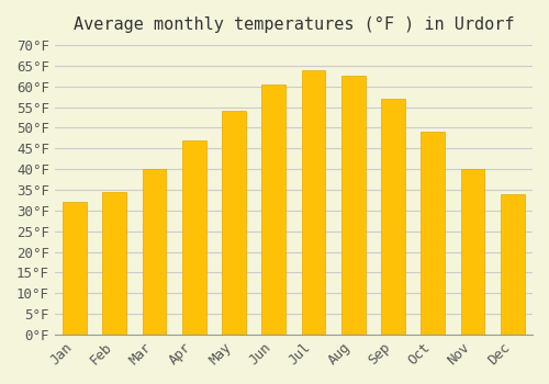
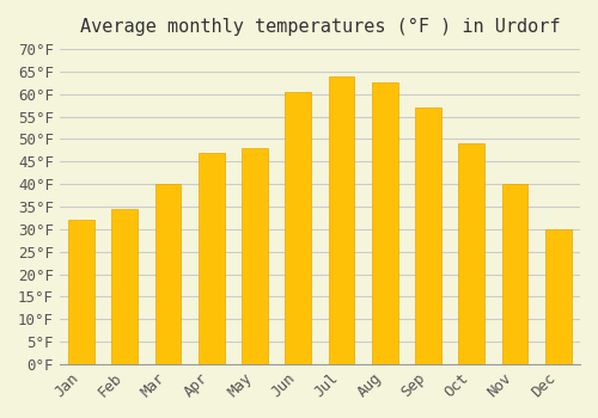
May: 54.0°F -> 48.0°F
Dec: 34.0°F -> 30.0°F
